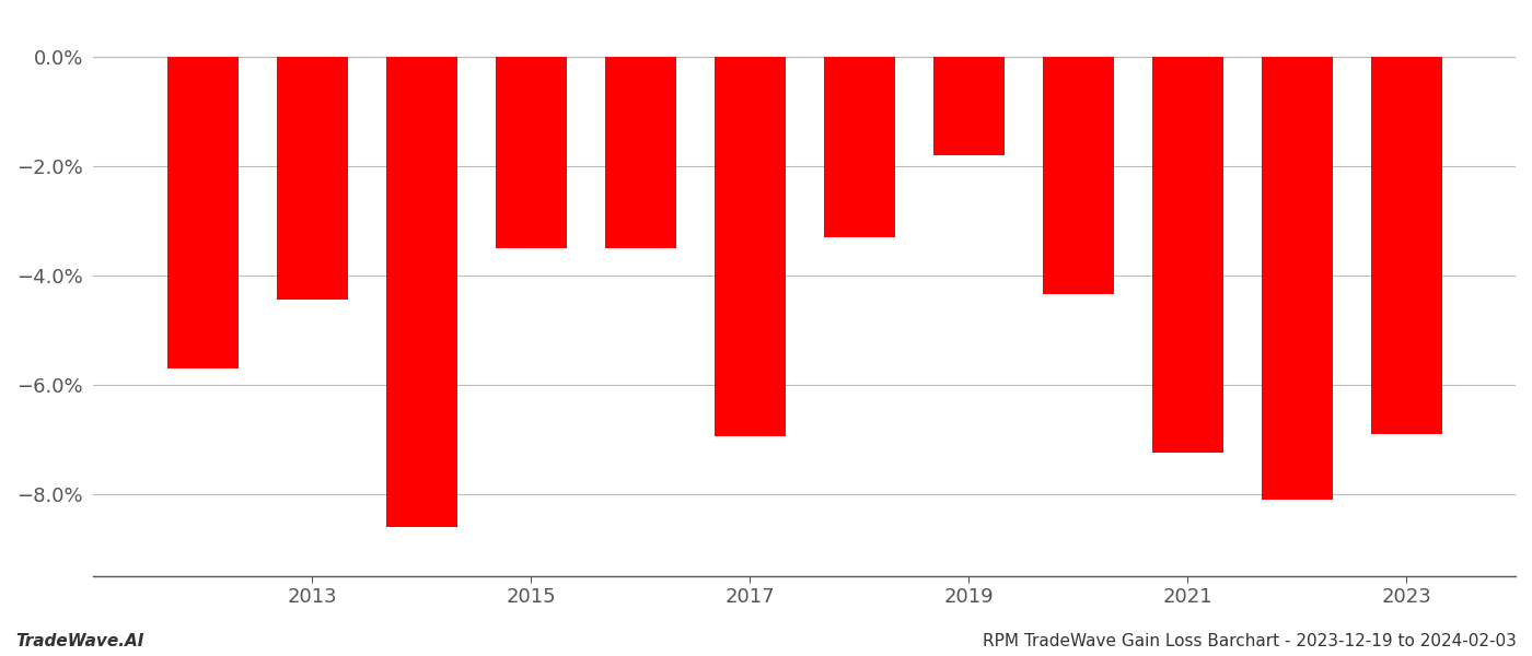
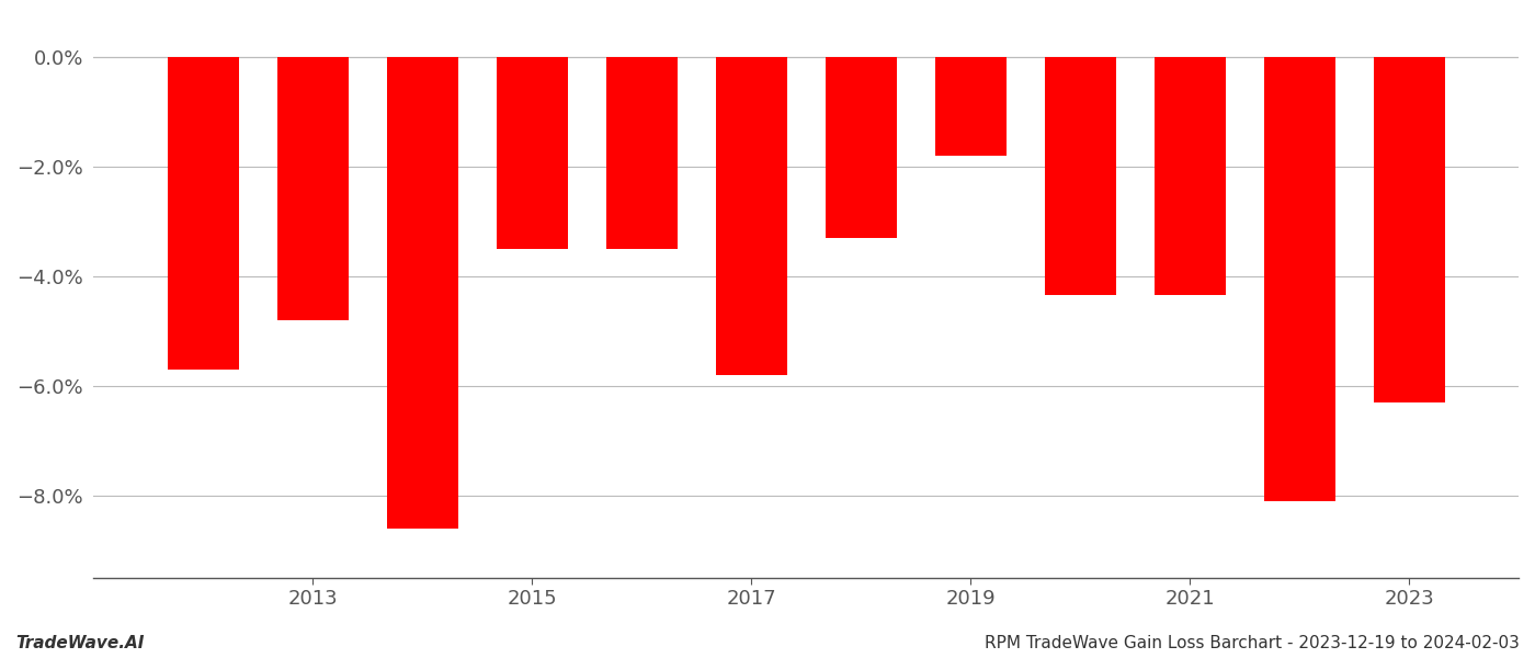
2013: -4.45% -> -4.80%
2017: -6.95% -> -5.80%
2021: -7.25% -> -4.35%
2023: -6.90% -> -6.30%
